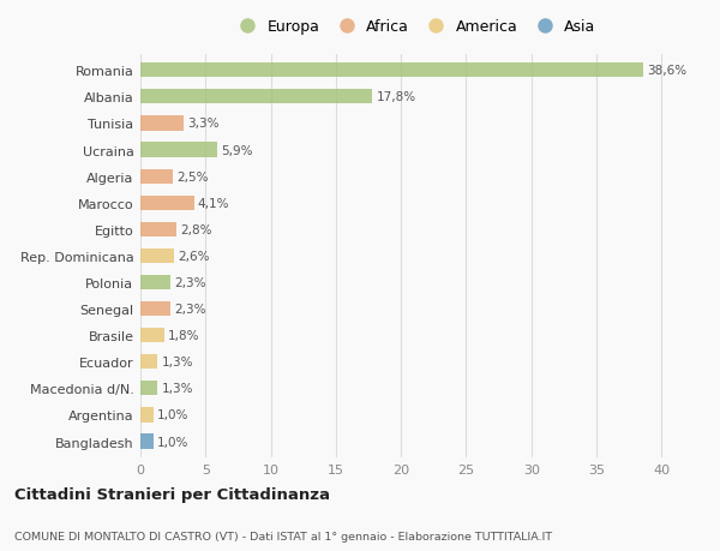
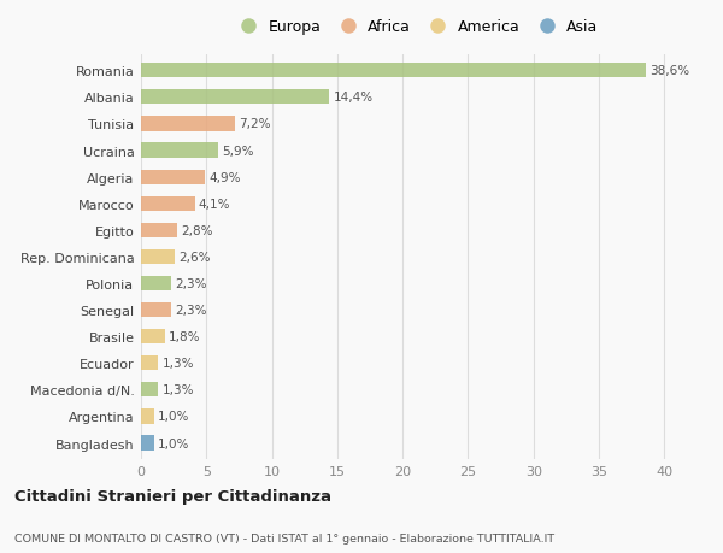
Albania: 17,8% -> 14,4%
Tunisia: 3,3% -> 7,2%
Algeria: 2,5% -> 4,9%
